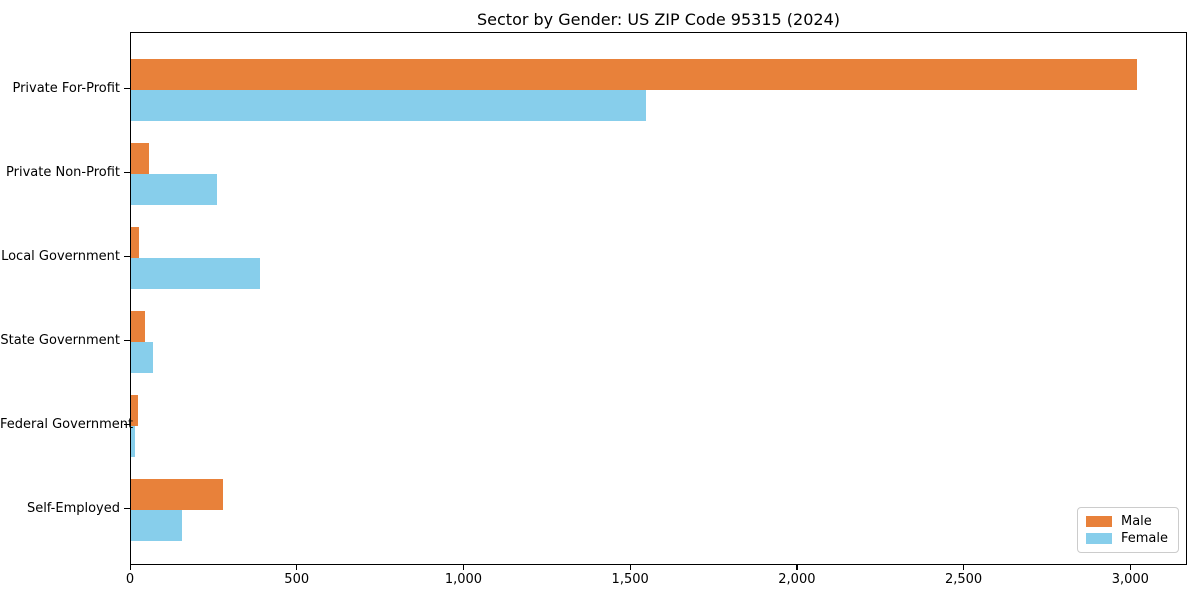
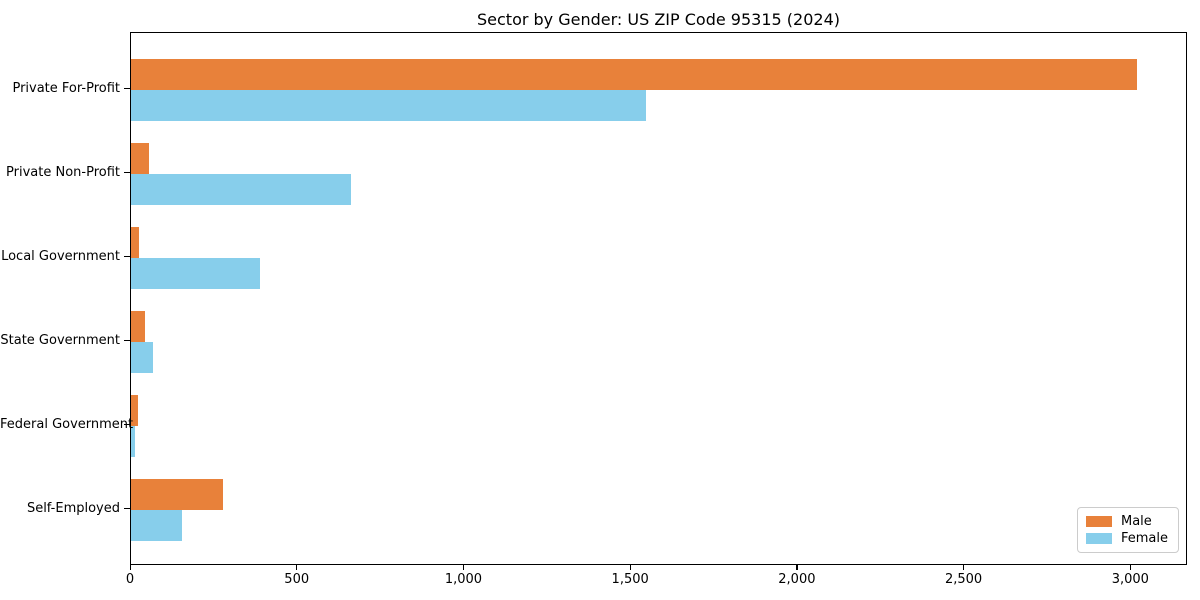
Female/Private Non-Profit: 260 -> 660
